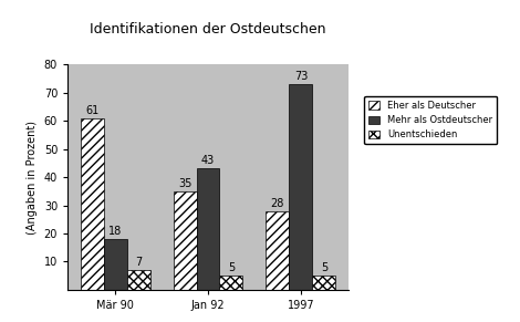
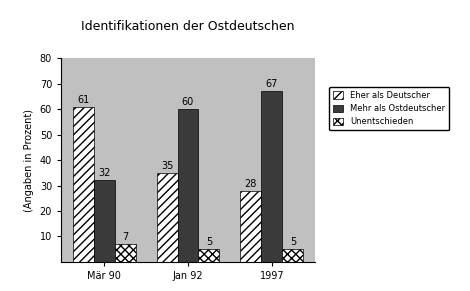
Mehr als Ostdeutscher/Mär 90: 18 -> 32
Mehr als Ostdeutscher/Jan 92: 43 -> 60
Mehr als Ostdeutscher/1997: 73 -> 67
